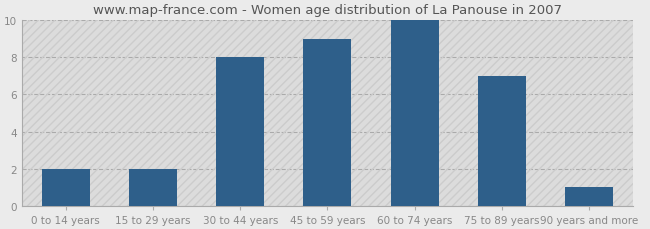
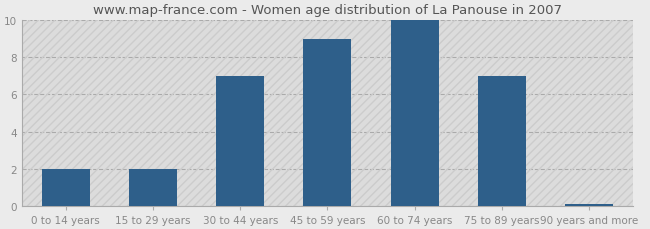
30 to 44 years: 8.0 -> 7.0
90 years and more: 1.0 -> 0.1
